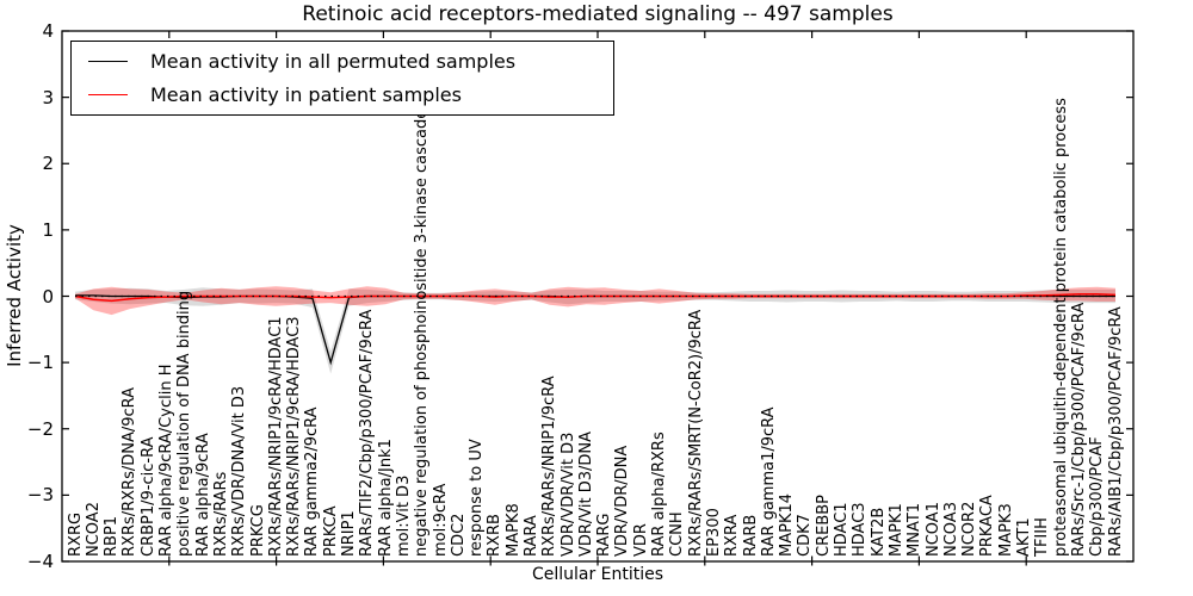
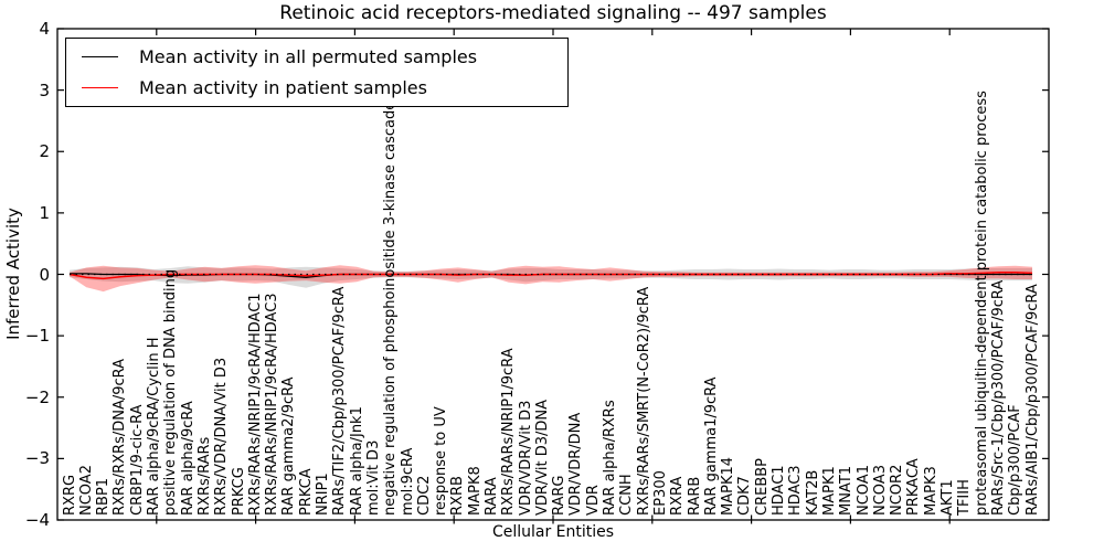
Mean activity in all permuted samples/PRKCA: -1.0 -> -0.1
